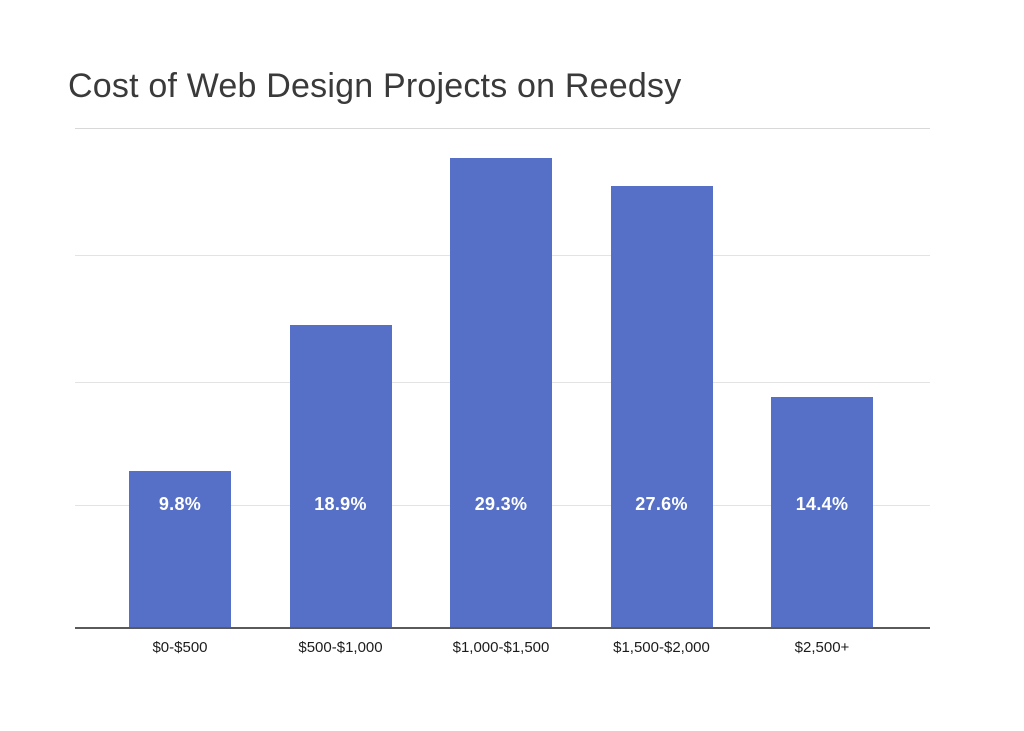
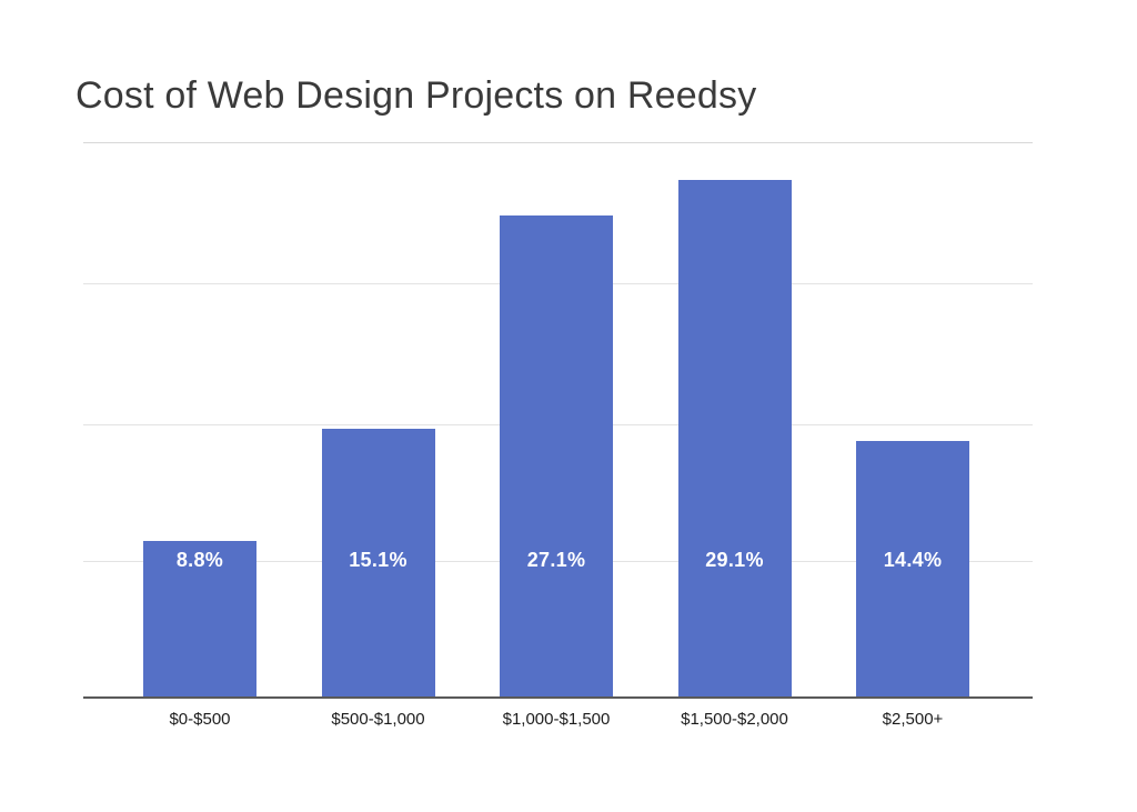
$0-$500: 9.8% -> 8.8%
$500-$1,000: 18.9% -> 15.1%
$1,000-$1,500: 29.3% -> 27.1%
$1,500-$2,000: 27.6% -> 29.1%
